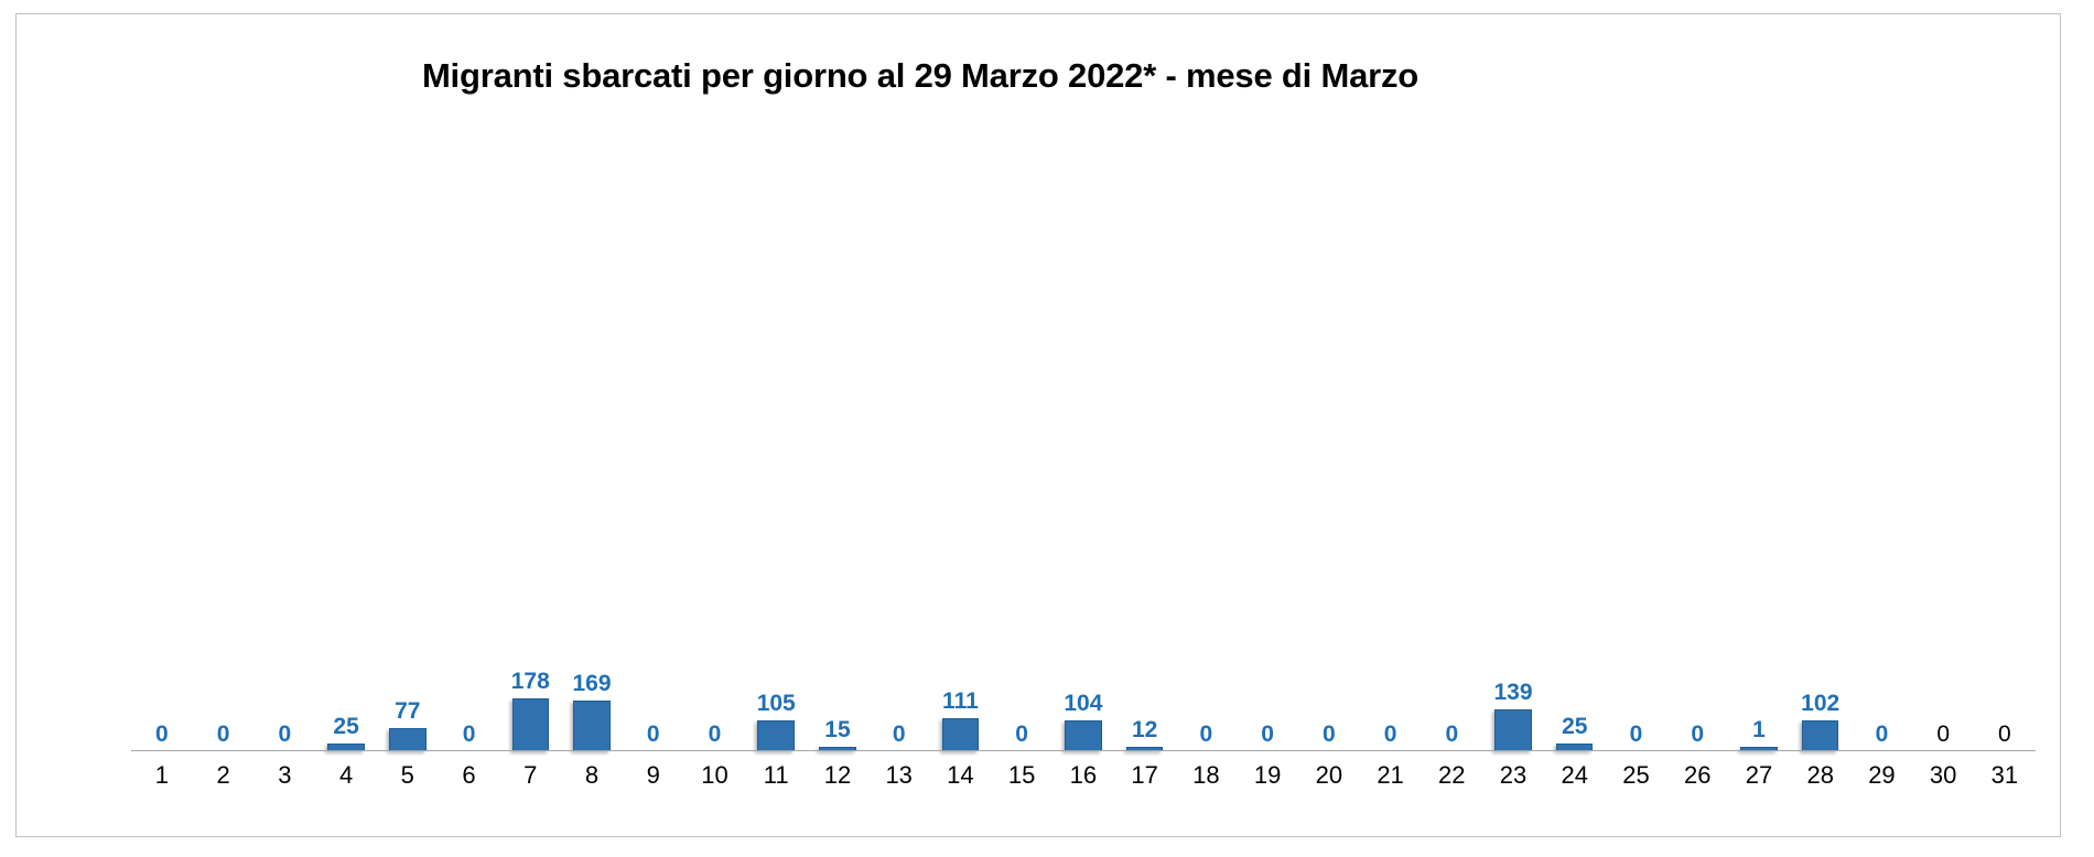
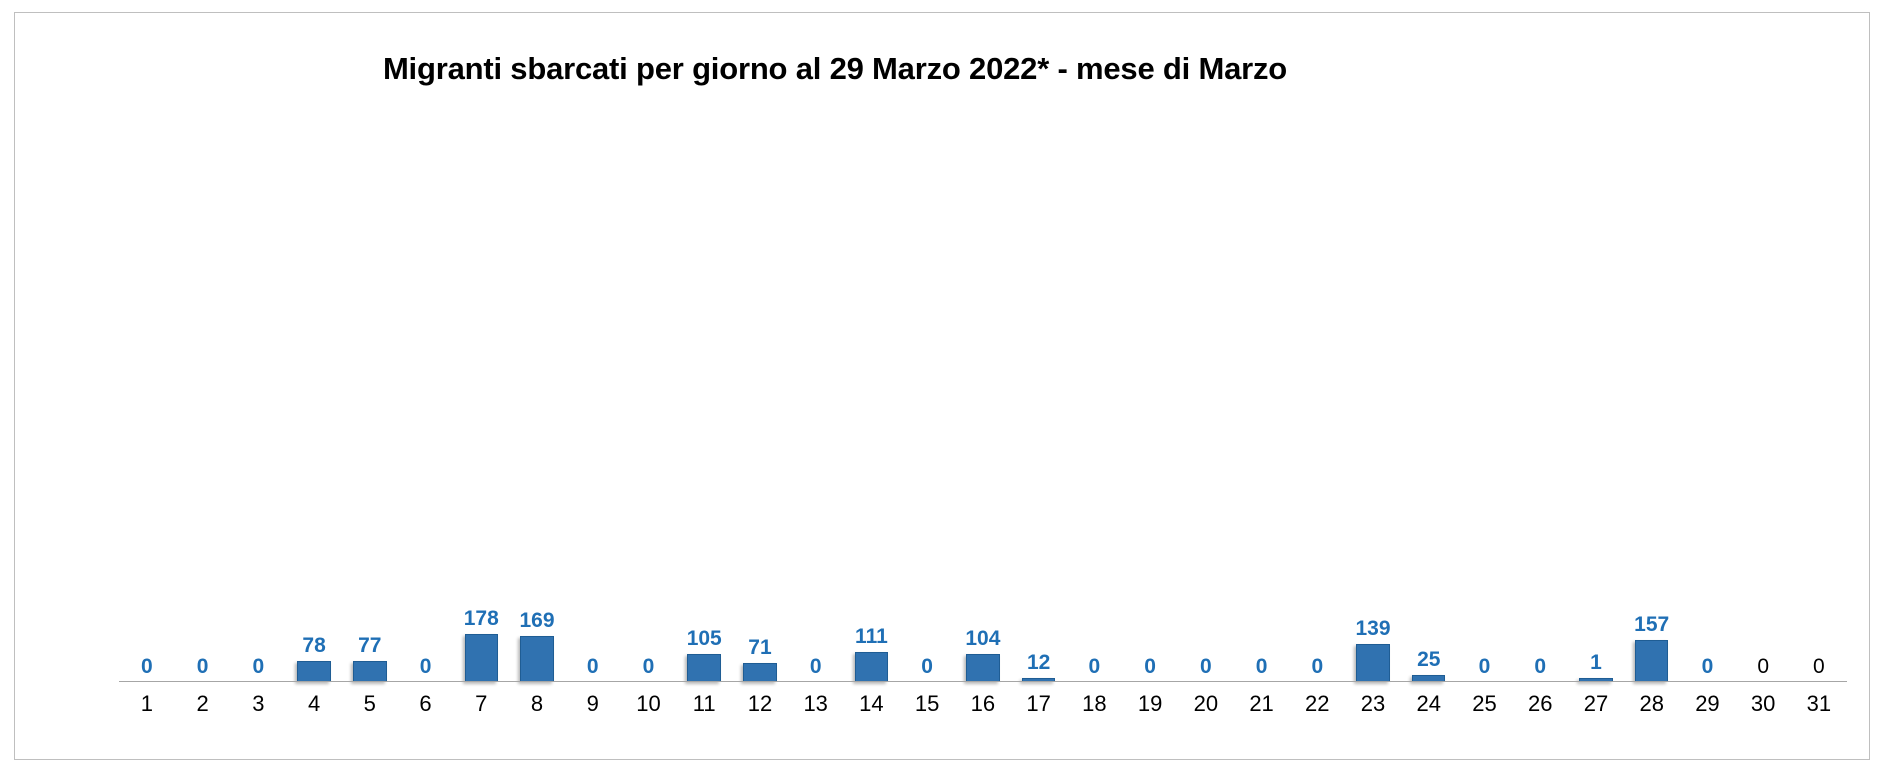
4: 25 -> 78
12: 15 -> 71
28: 102 -> 157
